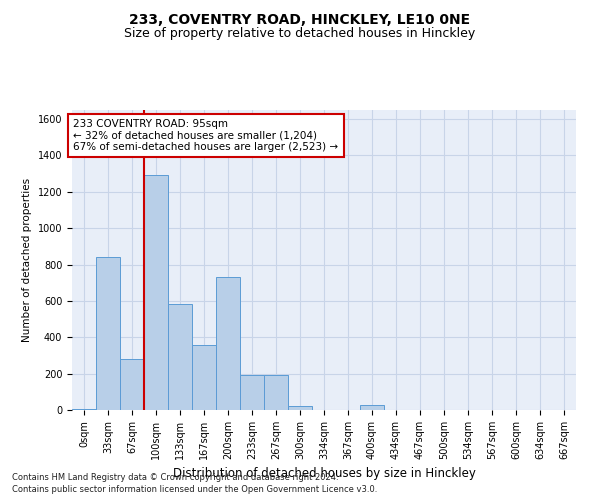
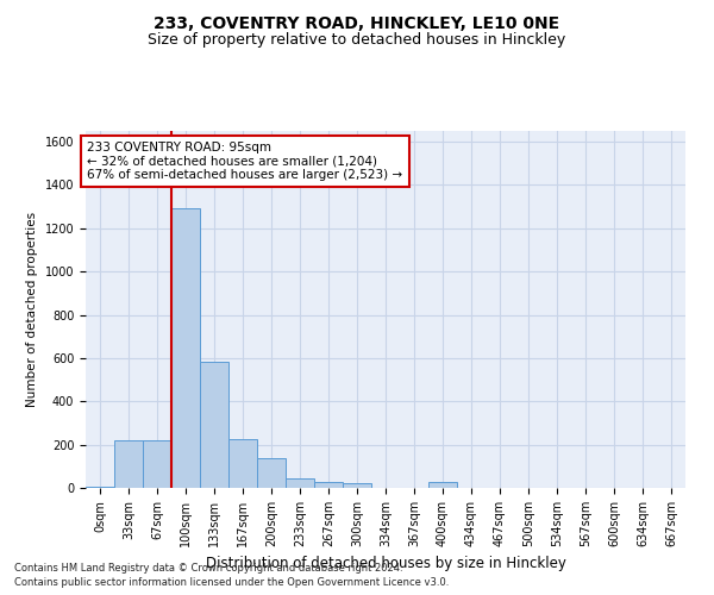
33sqm: 840 -> 220
67sqm: 280 -> 220
167sqm: 360 -> 220
200sqm: 730 -> 140
233sqm: 190 -> 40
267sqm: 190 -> 20
